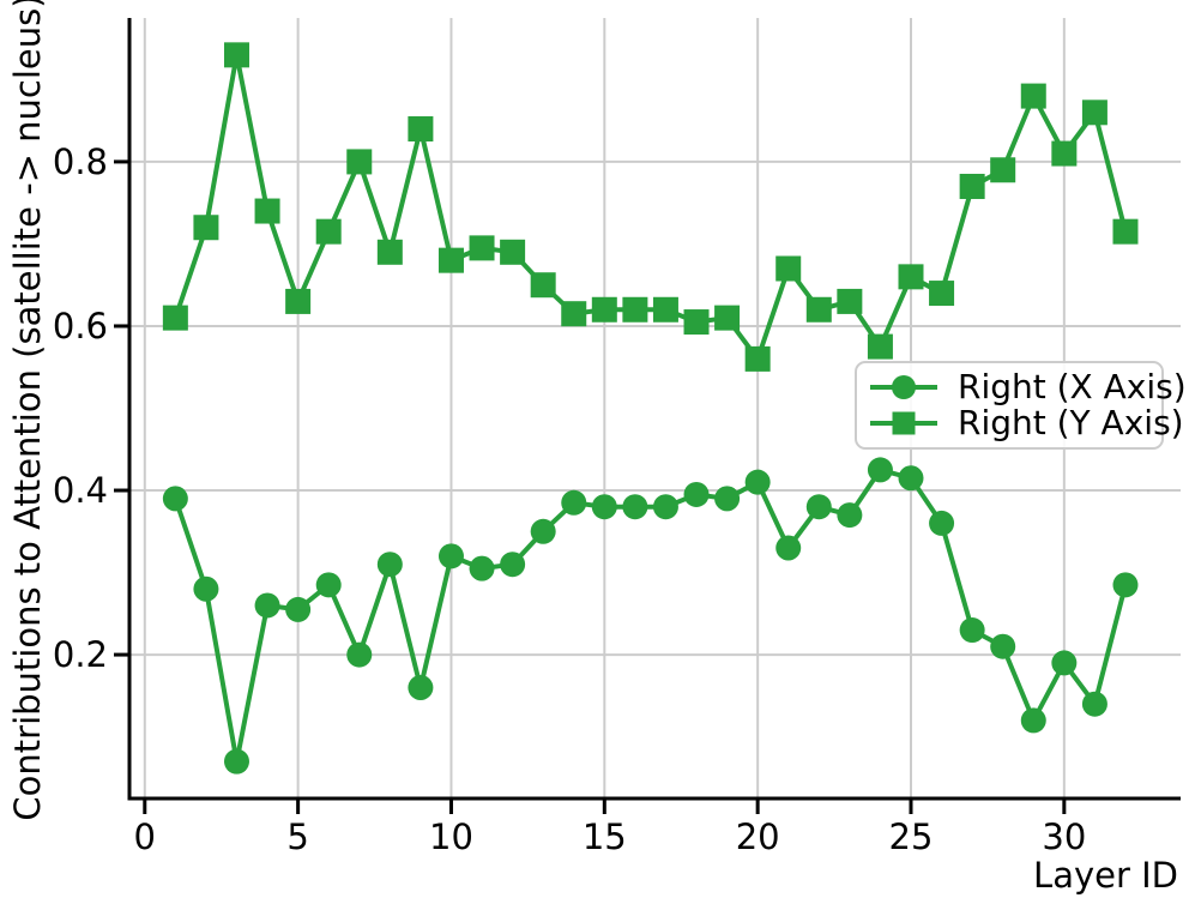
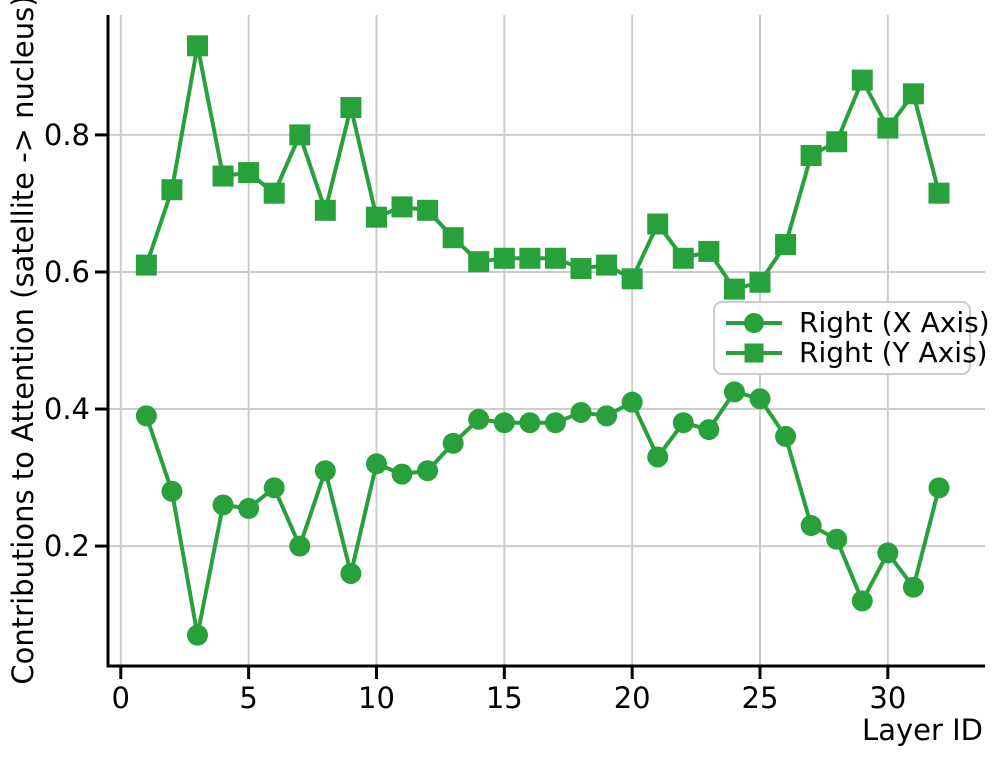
Right (Y Axis)/5: 0.63 -> 0.74
Right (Y Axis)/20: 0.56 -> 0.59
Right (Y Axis)/25: 0.66 -> 0.58
